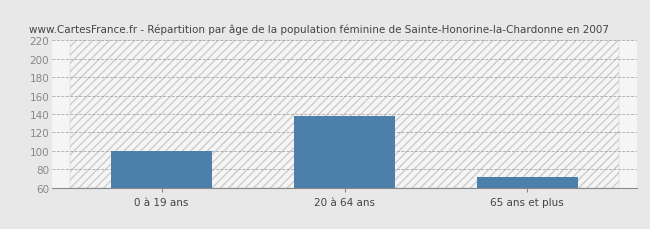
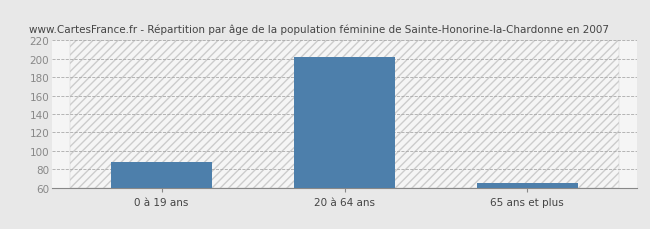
0 à 19 ans: 100 -> 88
20 à 64 ans: 138 -> 202
65 ans et plus: 72 -> 65
